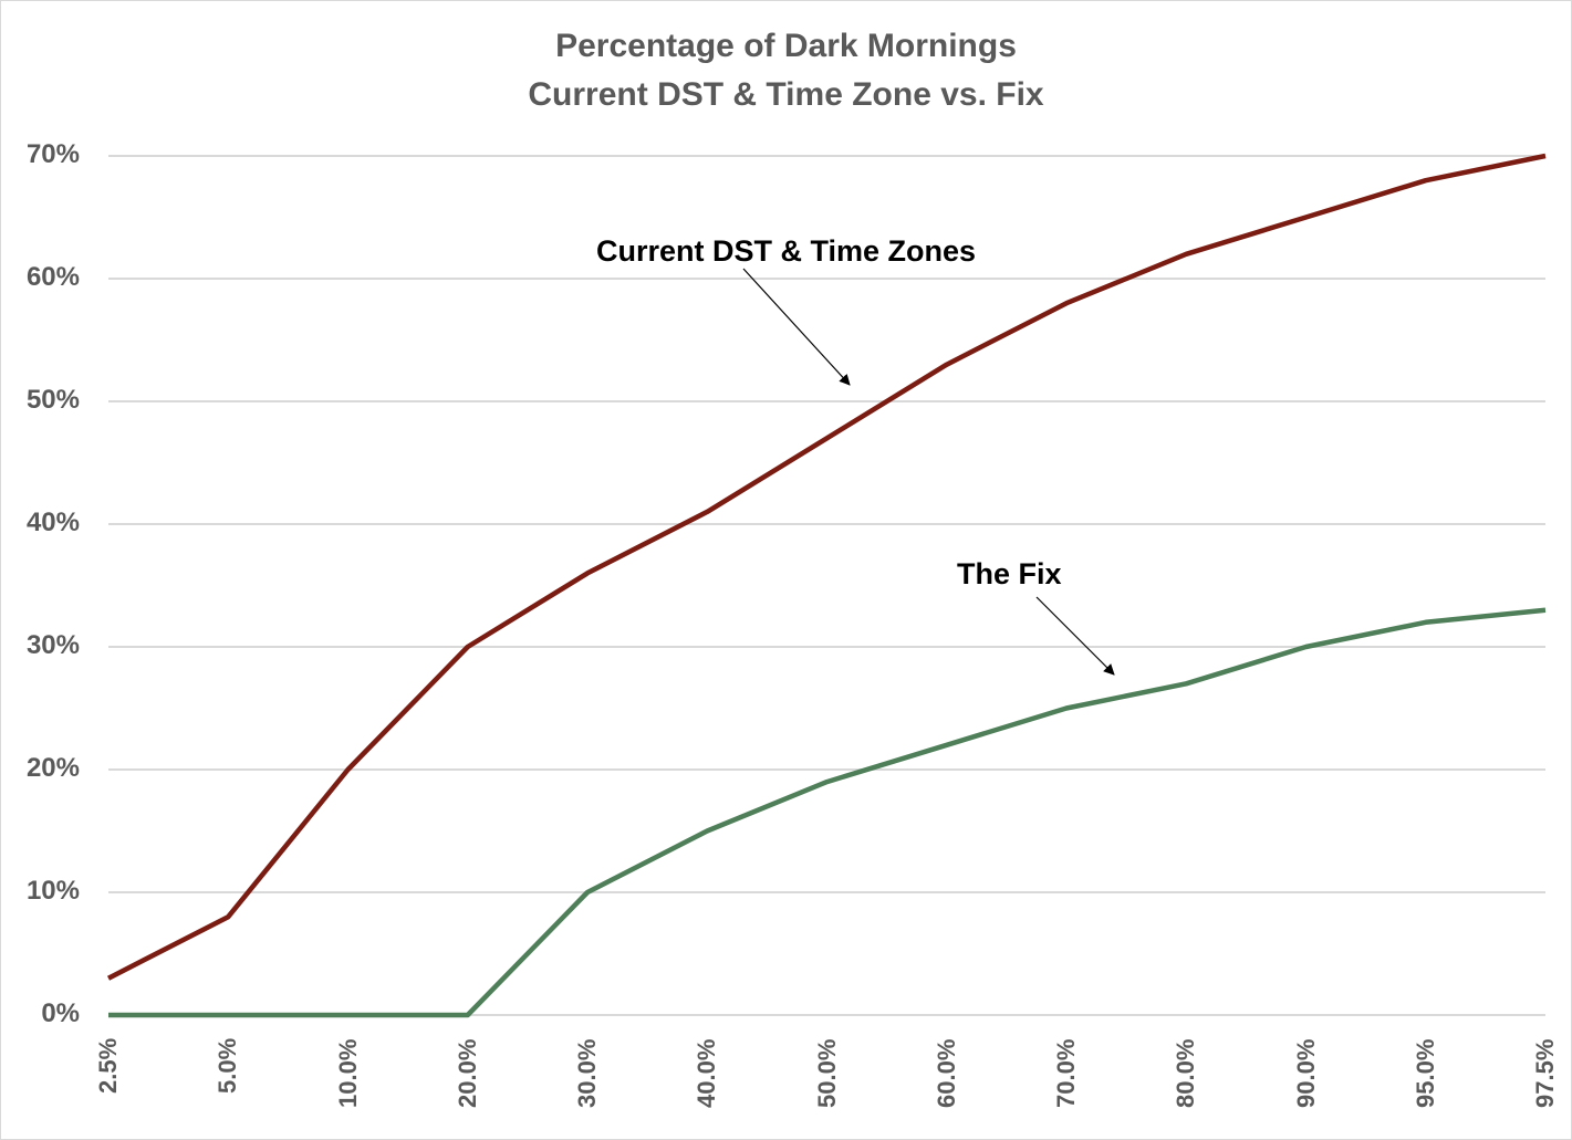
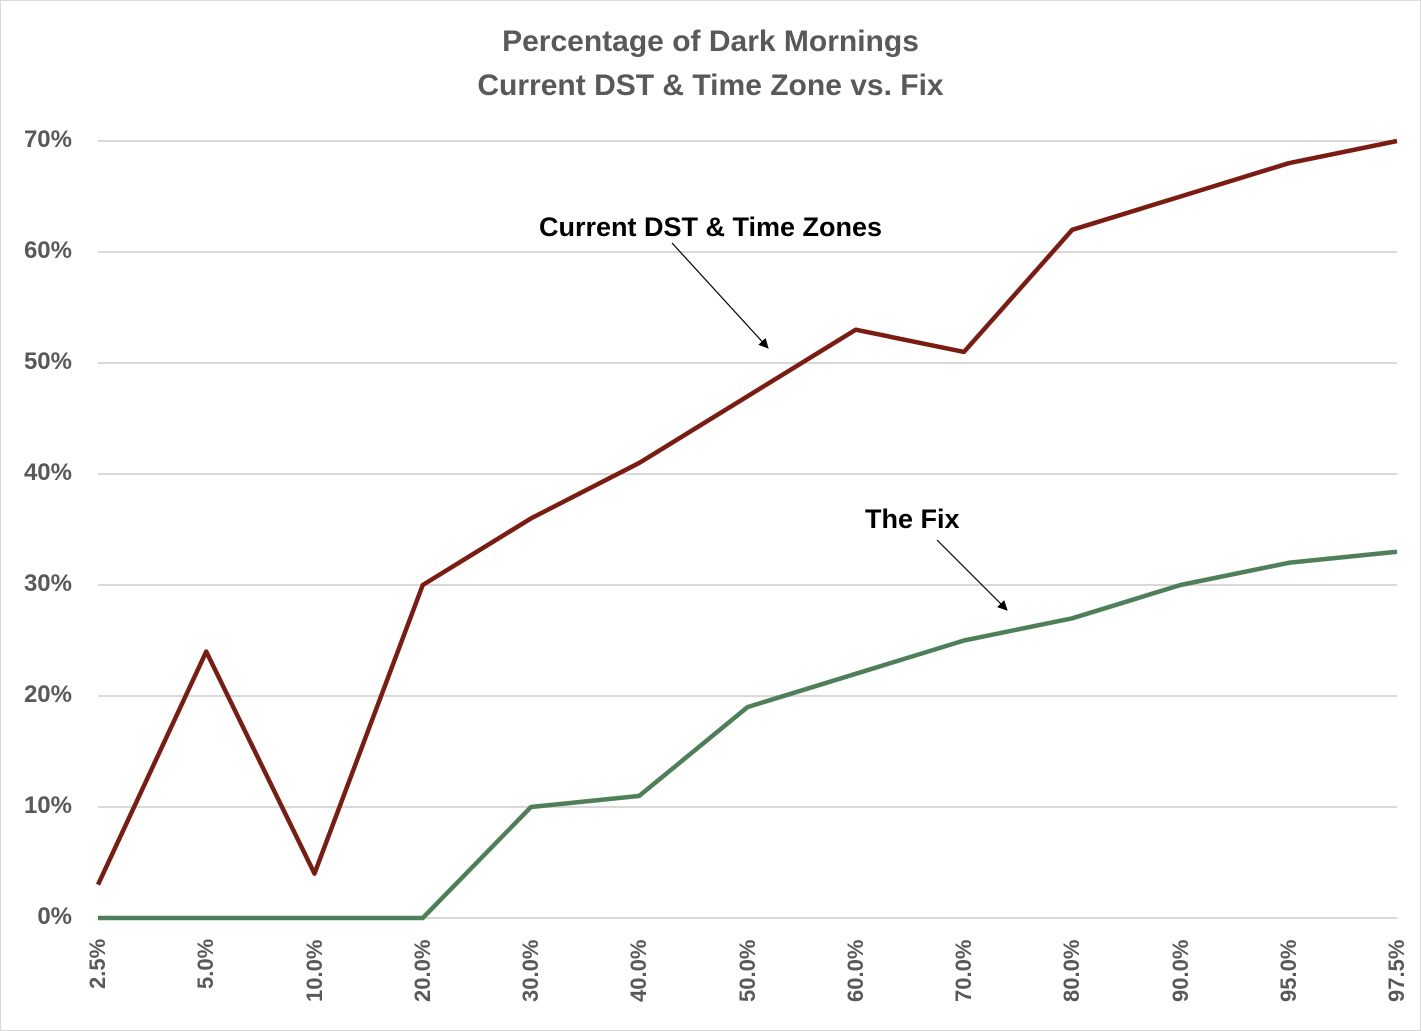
Current DST & Time Zones/5.0%: 8% -> 24%
Current DST & Time Zones/10.0%: 20% -> 4%
The Fix/40.0%: 15% -> 11%
Current DST & Time Zones/70.0%: 58% -> 51%
